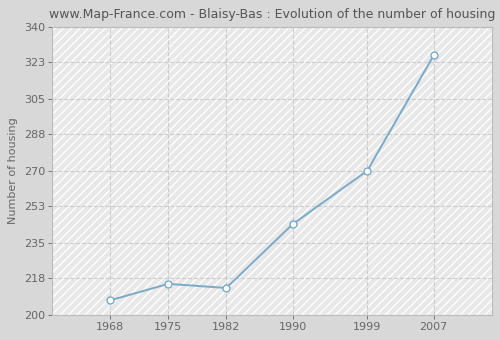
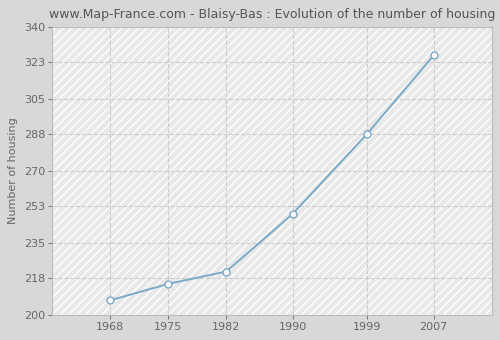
1982: 213 -> 221
1990: 244 -> 249
1999: 270 -> 288
